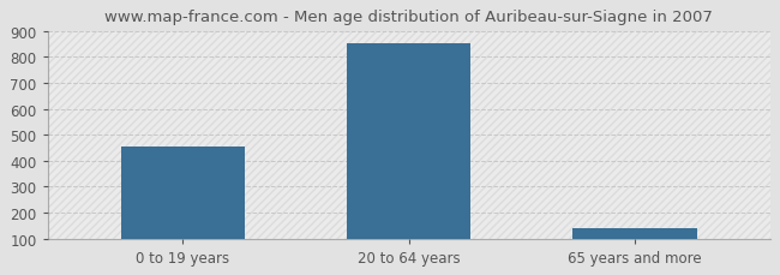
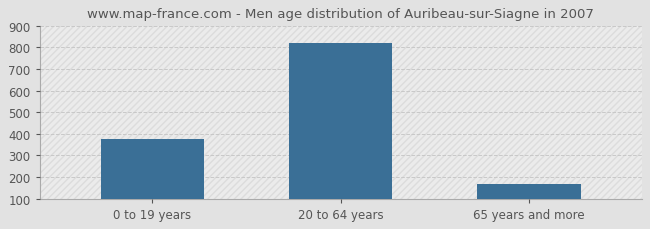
0 to 19 years: 455 -> 375
20 to 64 years: 850 -> 820
65 years and more: 140 -> 168
